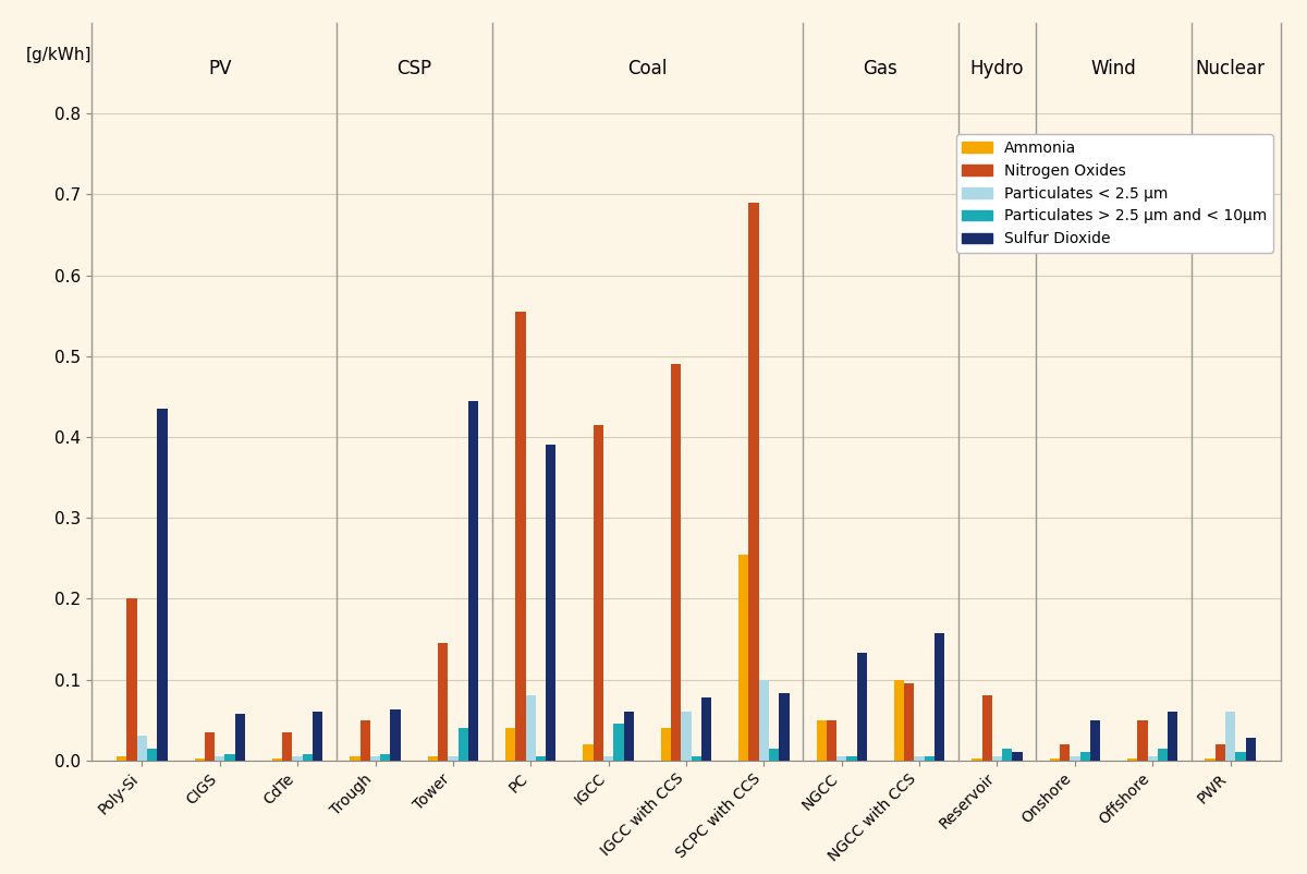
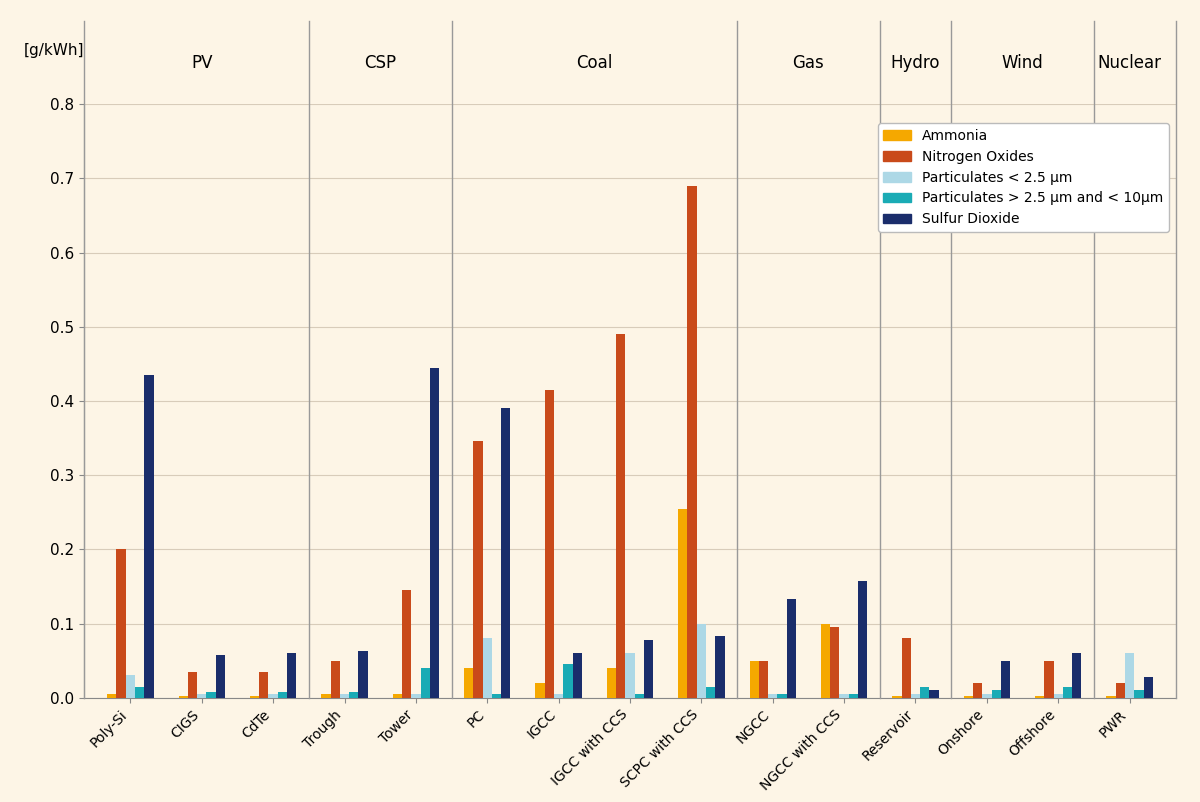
Nitrogen Oxides/PC: 0.555 -> 0.346
